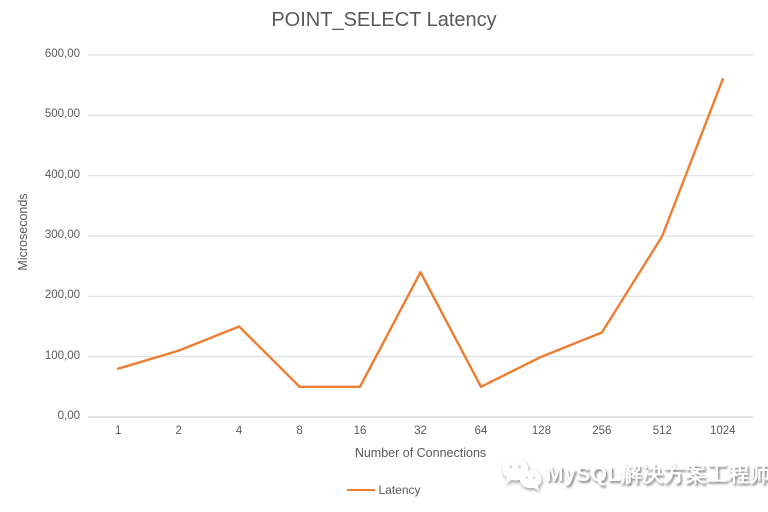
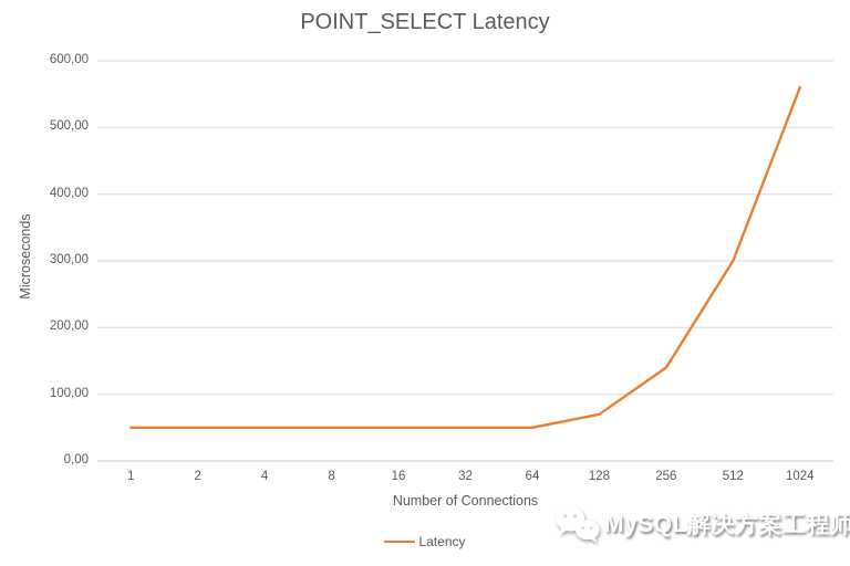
1: 80 -> 50
2: 110 -> 50
4: 150 -> 50
32: 240 -> 50
128: 100 -> 70
